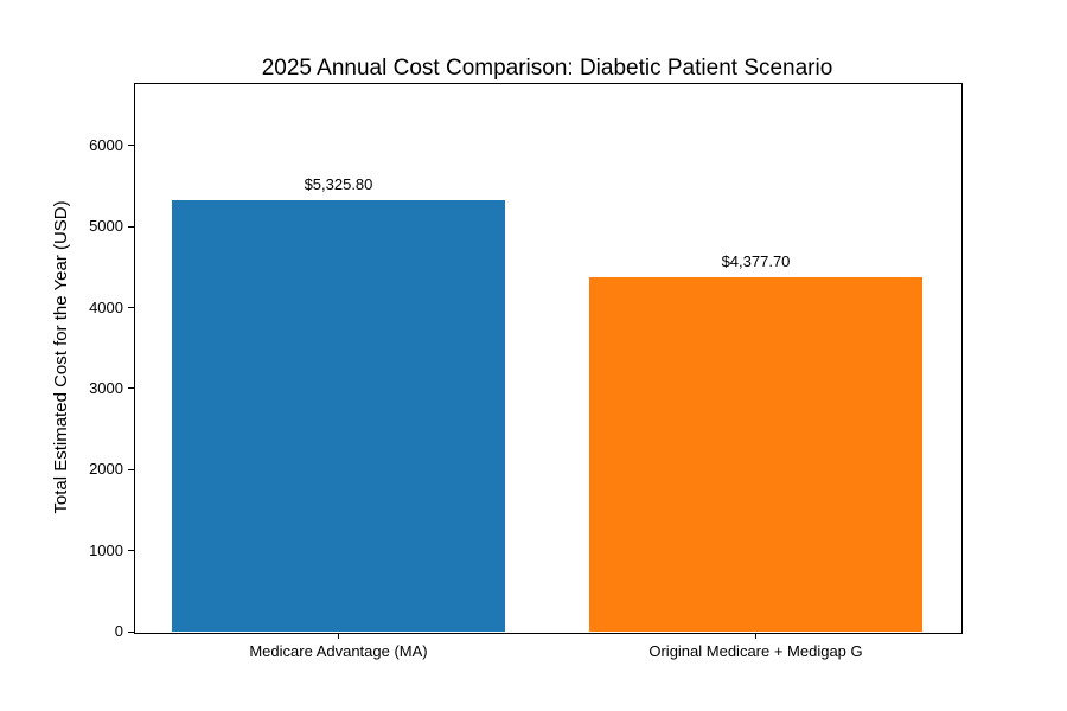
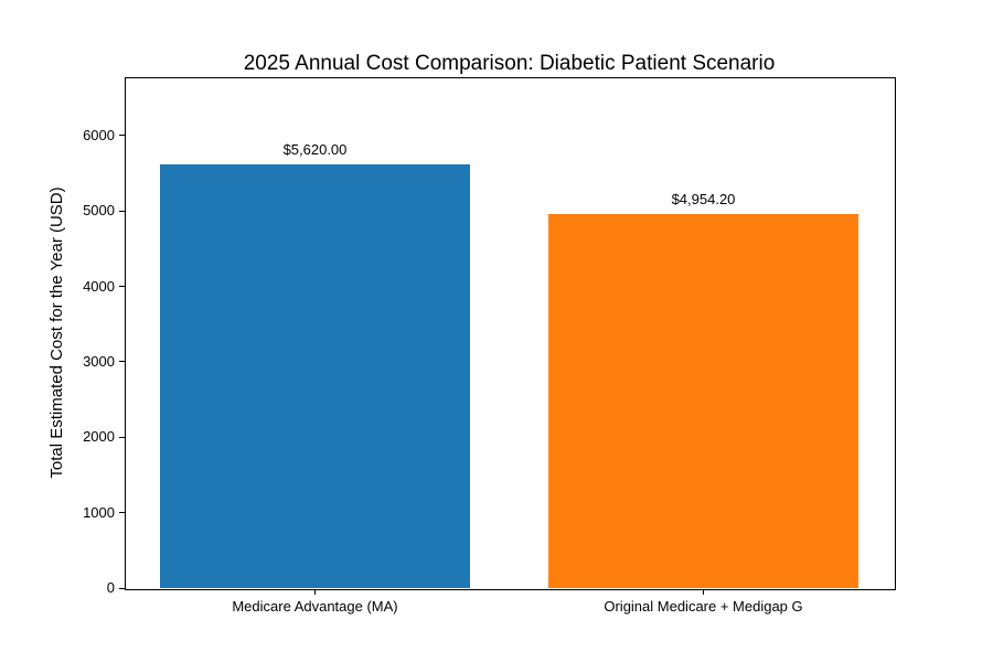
Medicare Advantage (MA): $5,325.80 -> $5,620.00
Original Medicare + Medigap G: $4,377.70 -> $4,954.20
